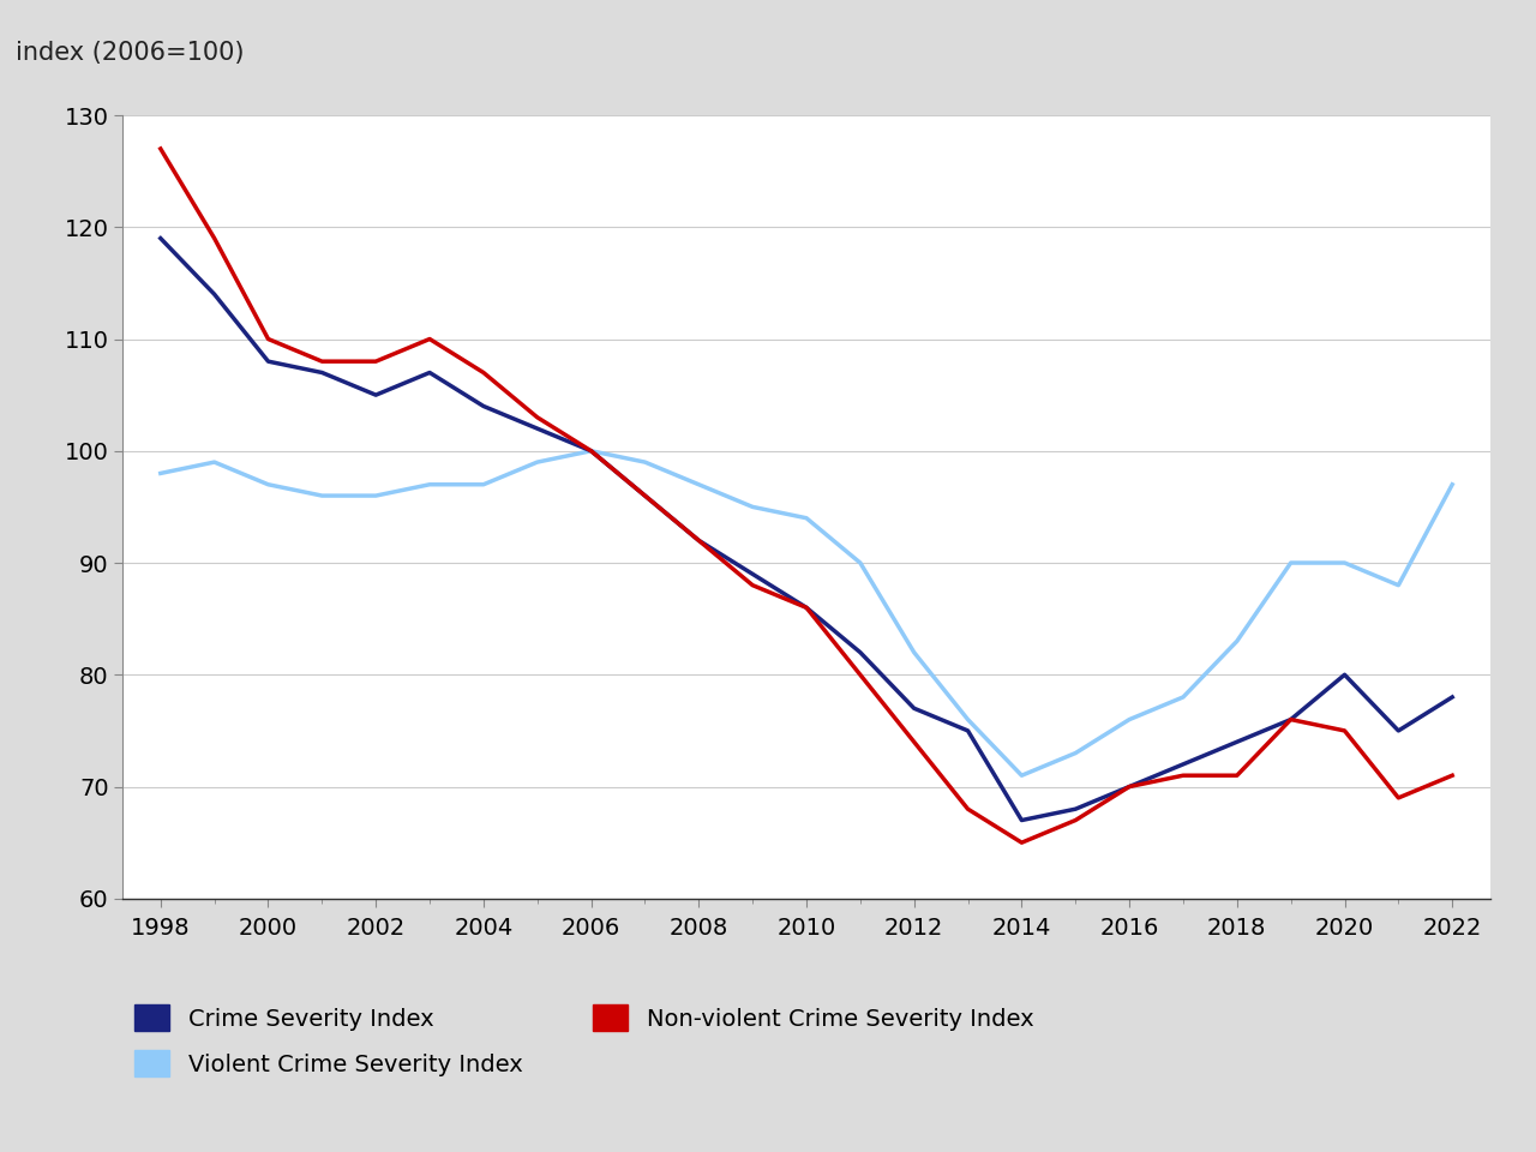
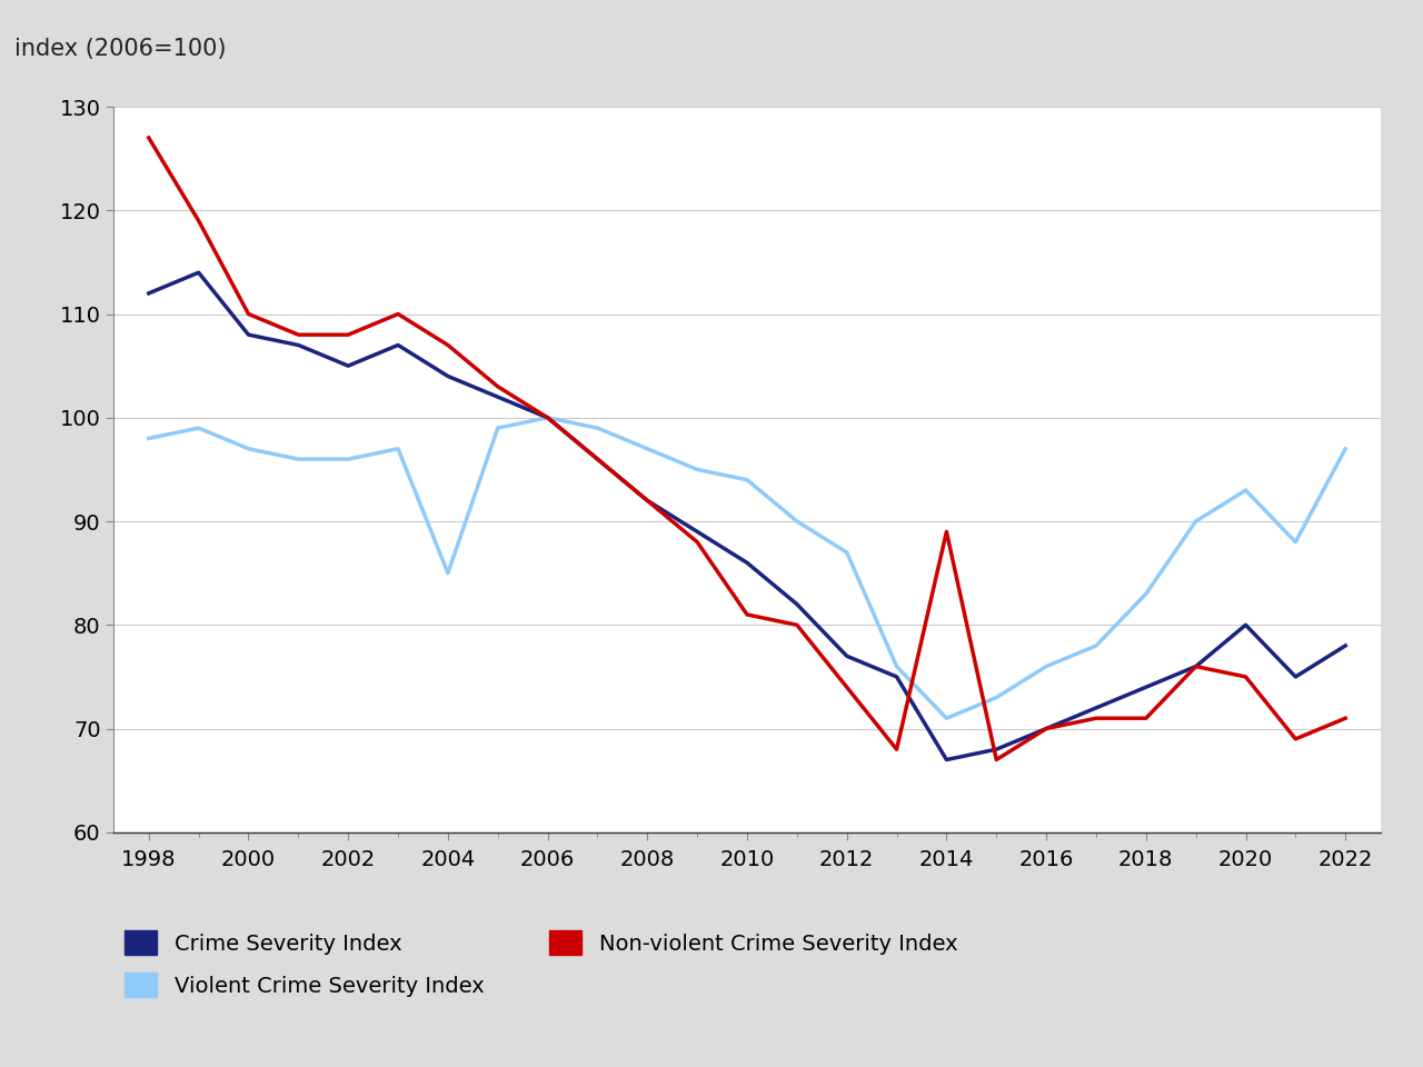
Crime Severity Index/1998: 119 -> 112
Violent Crime Severity Index/2004: 97 -> 85
Non-violent Crime Severity Index/2010: 86 -> 81
Violent Crime Severity Index/2012: 82 -> 87
Non-violent Crime Severity Index/2014: 65 -> 89
Violent Crime Severity Index/2020: 90 -> 93
